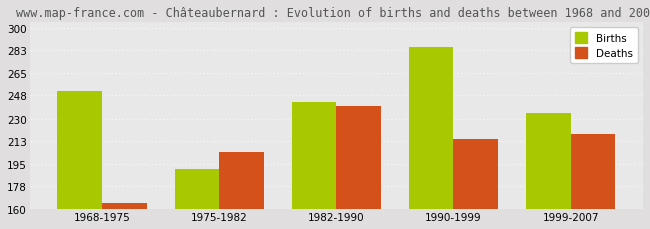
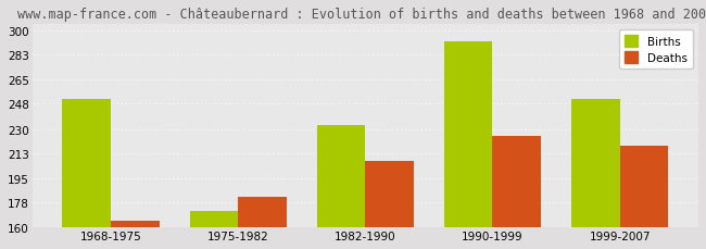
Births/1975-1982: 191 -> 172
Deaths/1975-1982: 204 -> 182
Births/1982-1990: 243 -> 233
Deaths/1982-1990: 240 -> 207
Births/1990-1999: 285 -> 292
Deaths/1990-1999: 214 -> 225
Births/1999-2007: 234 -> 251
